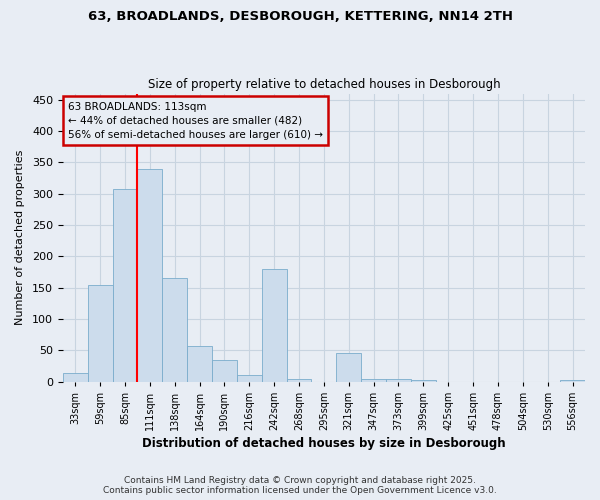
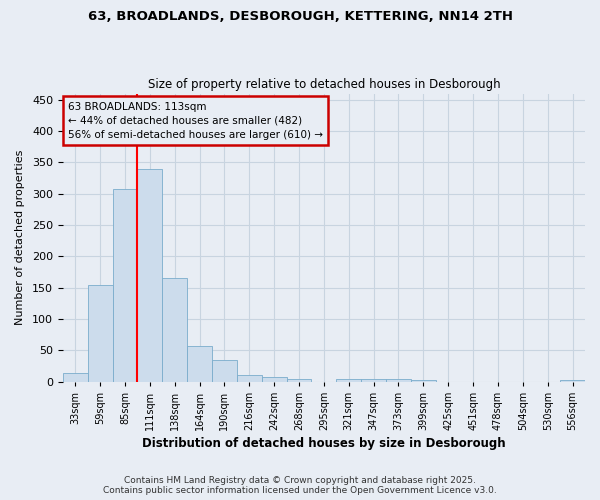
242sqm: 180 -> 8
321sqm: 46 -> 4
